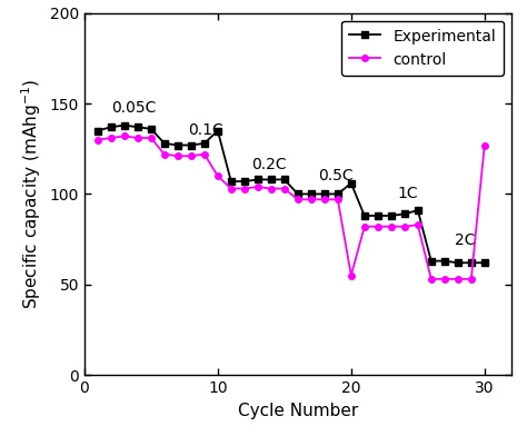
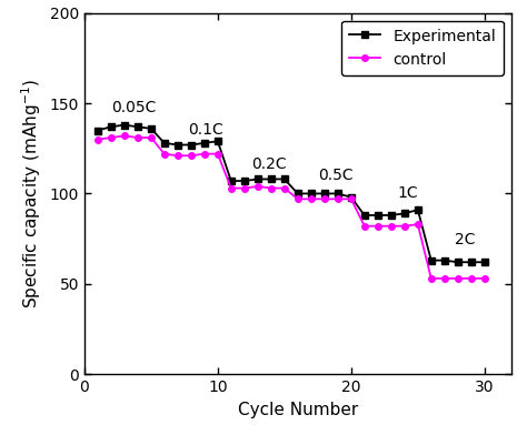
Experimental/10: 135 -> 129
control/10: 110 -> 122
Experimental/20: 106 -> 98
control/20: 55 -> 97
control/30: 127 -> 53
